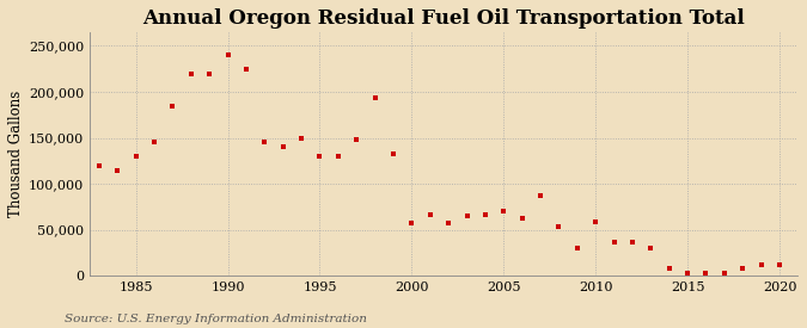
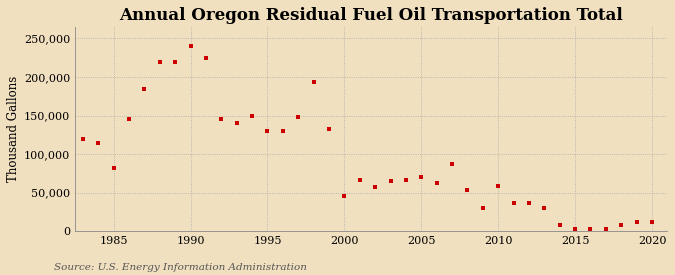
1985: 130,000 -> 82,000
2000: 57,000 -> 46,000
